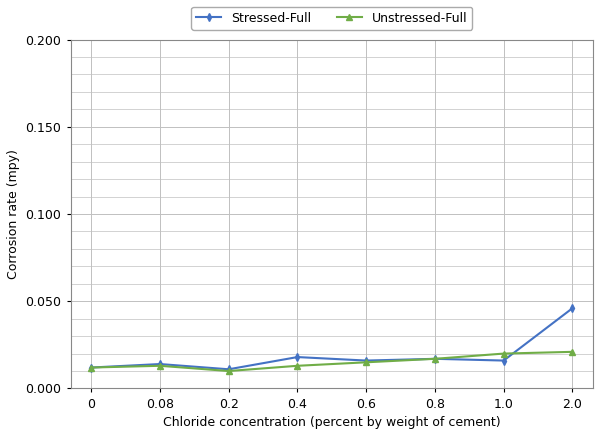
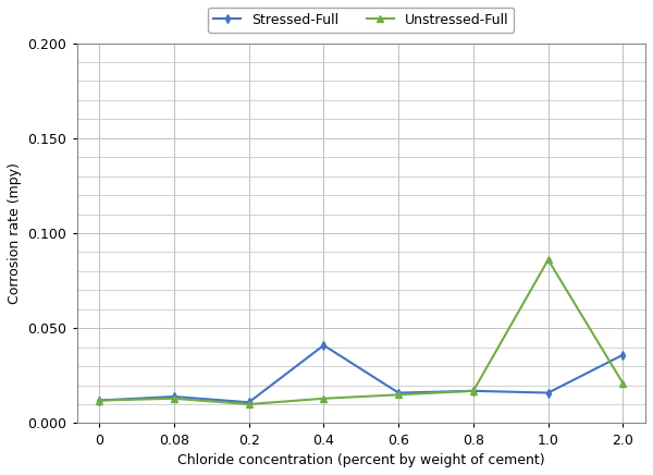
Stressed-Full/0.4: 0.018 -> 0.041
Unstressed-Full/1.0: 0.020 -> 0.086
Stressed-Full/2.0: 0.046 -> 0.036
